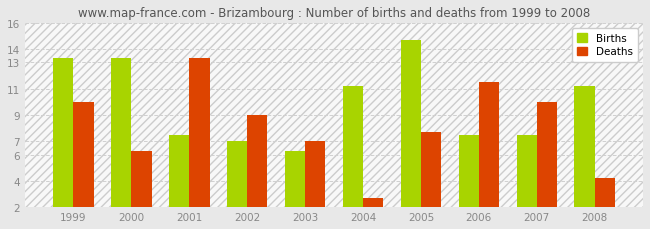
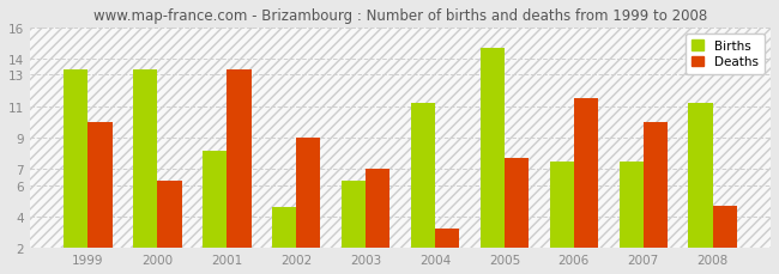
Births/2001: 7.5 -> 8.2
Births/2002: 7.0 -> 4.6
Deaths/2004: 2.7 -> 3.2
Deaths/2008: 4.2 -> 4.7
